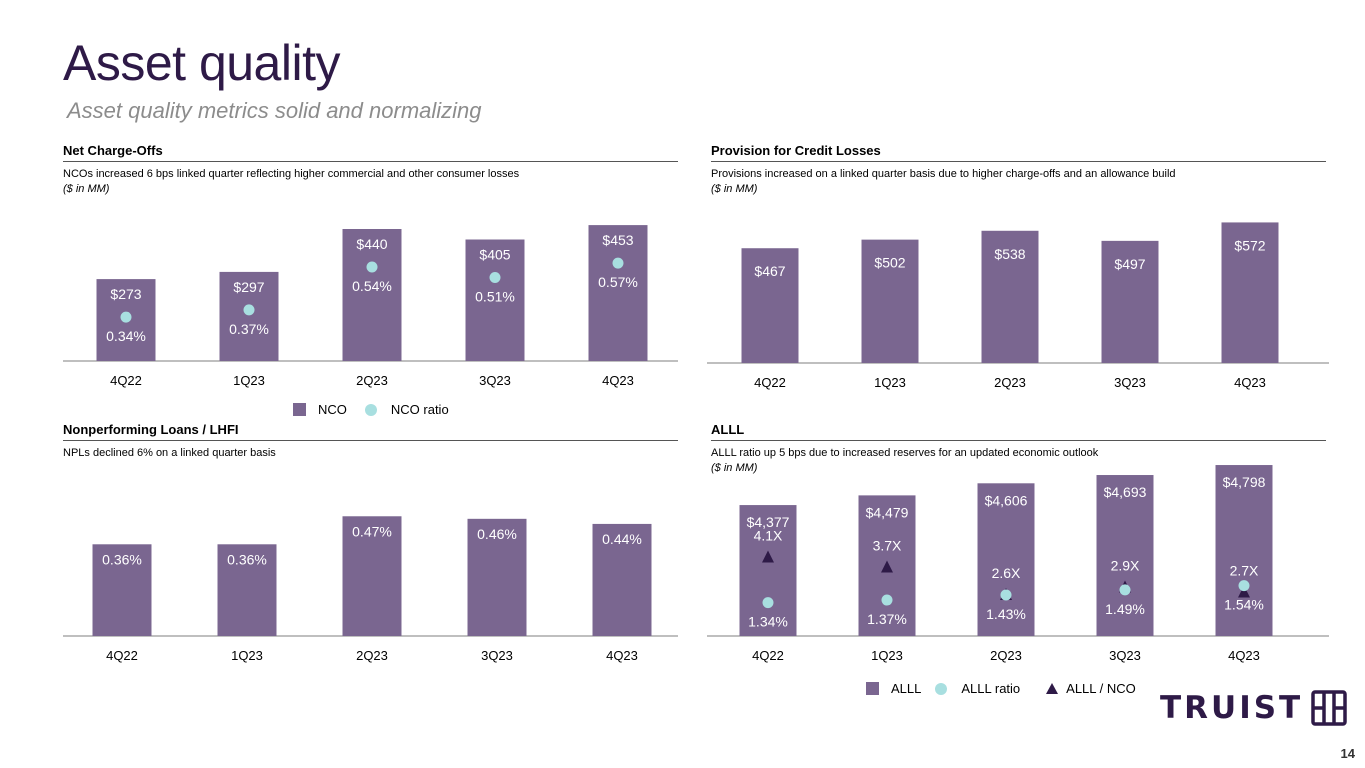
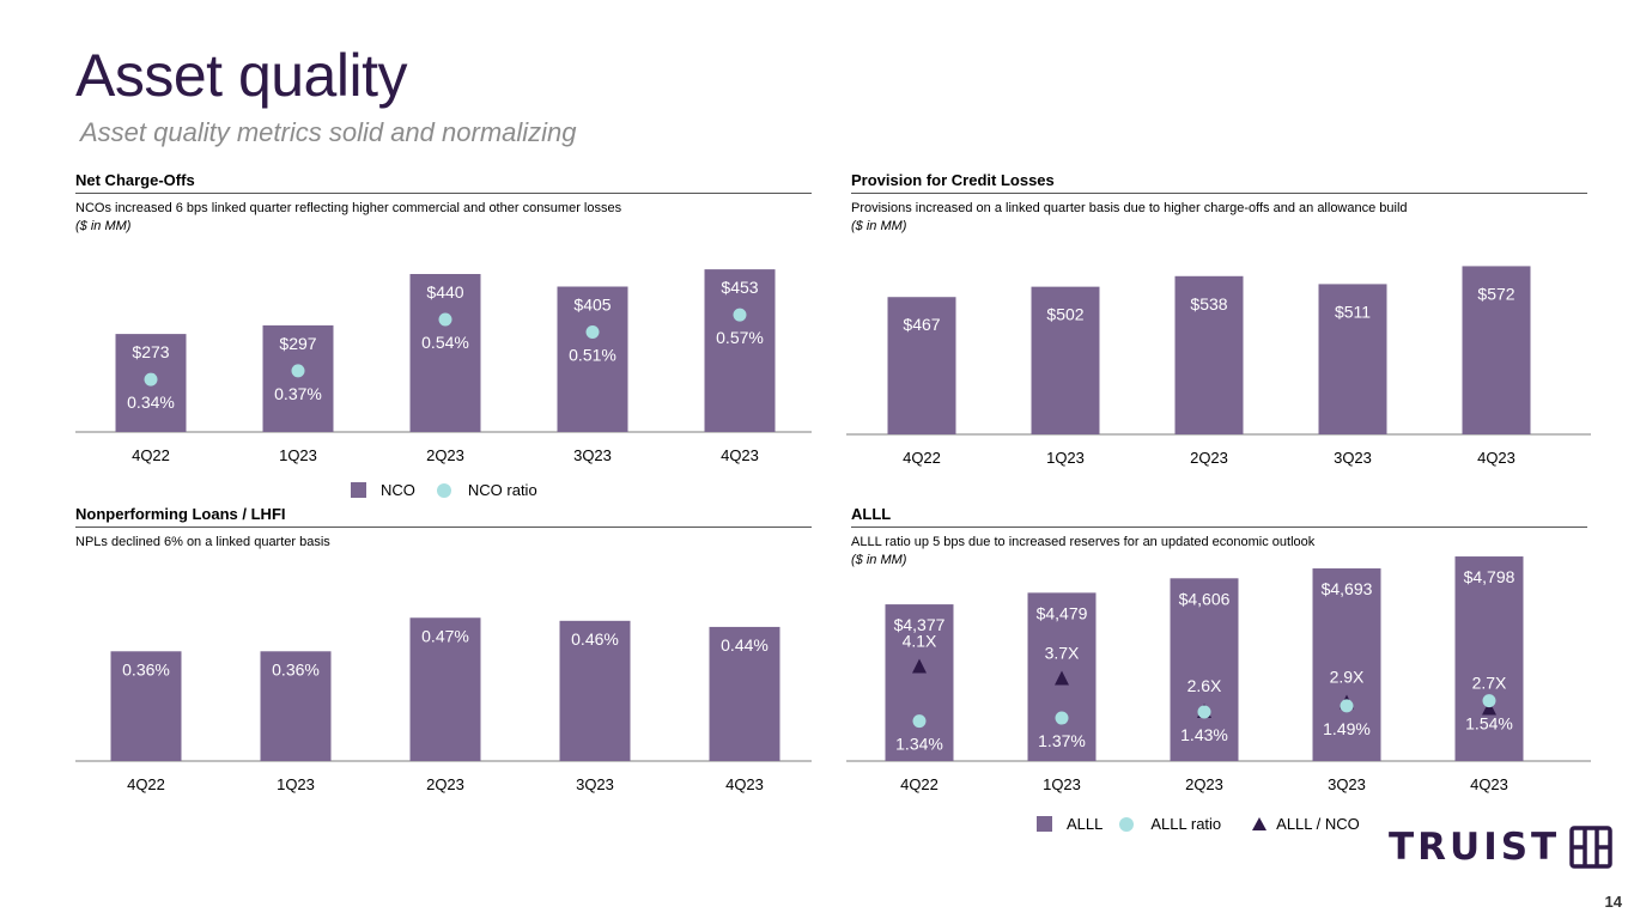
Provision for Credit Losses/3Q23: $497 -> $511
